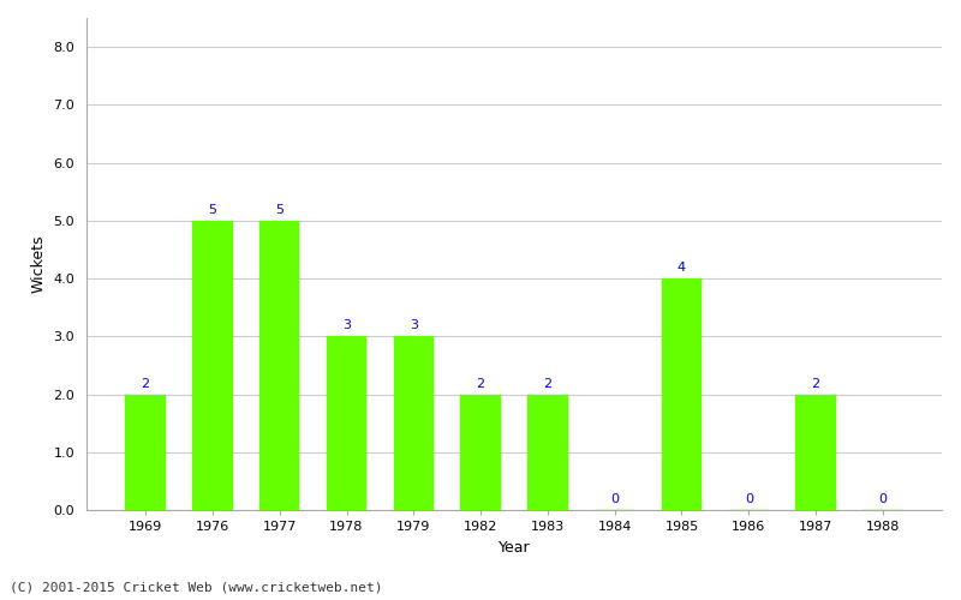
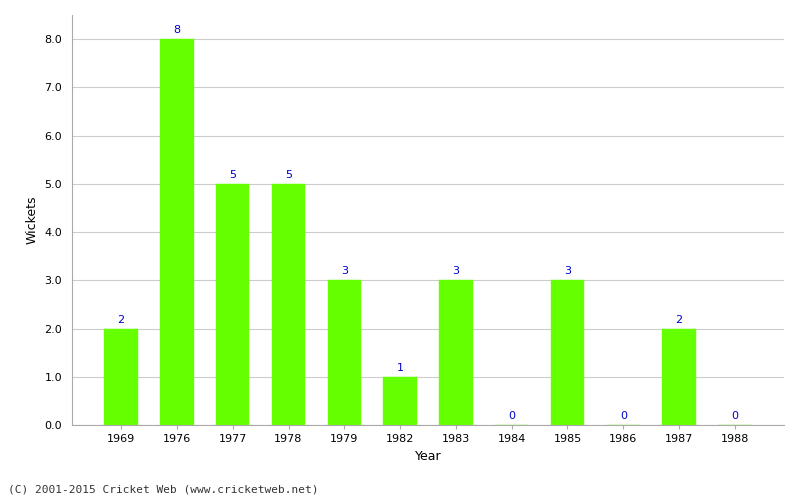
1976: 5 -> 8
1978: 3 -> 5
1982: 2 -> 1
1983: 2 -> 3
1985: 4 -> 3
